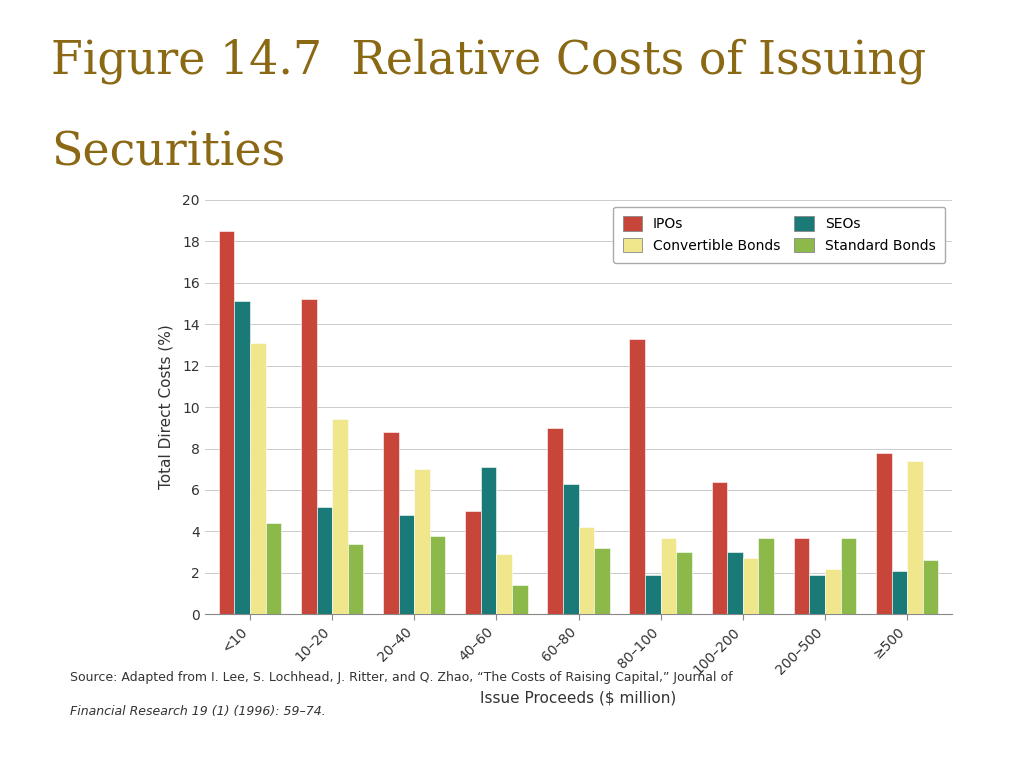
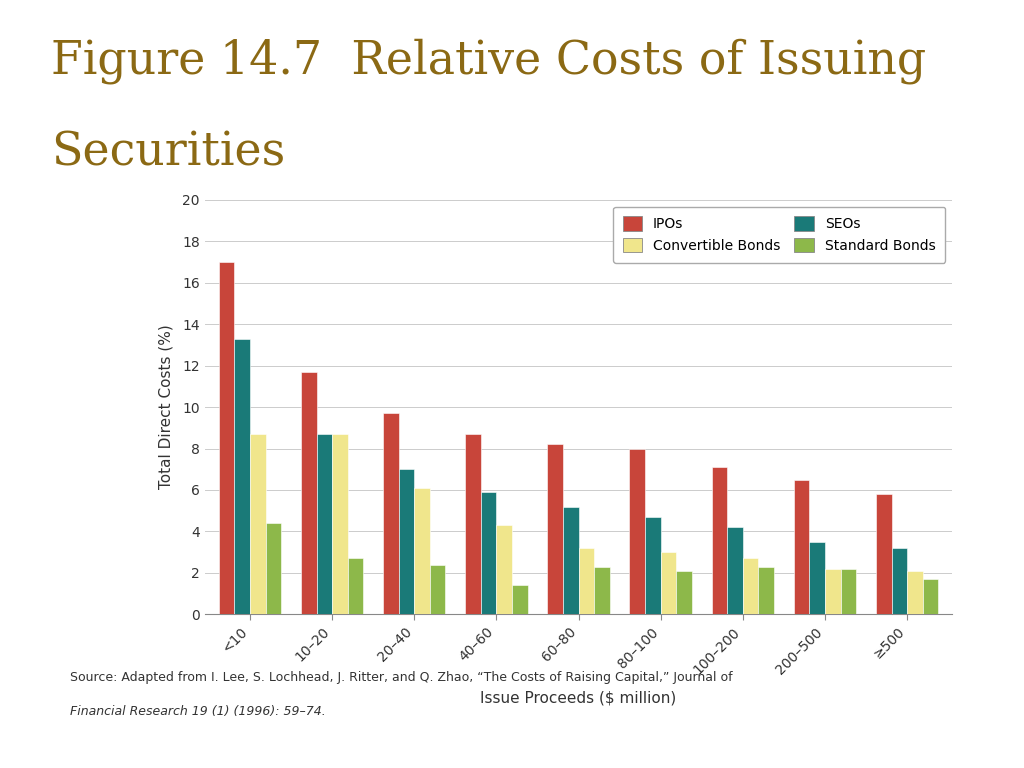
IPOs/<10: 18.5 -> 17.0
SEOs/<10: 15.1 -> 13.3
Convertible Bonds/<10: 13.1 -> 8.7
IPOs/10–20: 15.2 -> 11.7
SEOs/10–20: 5.2 -> 8.7
Convertible Bonds/10–20: 9.4 -> 8.7
Standard Bonds/10–20: 3.4 -> 2.7
IPOs/20–40: 8.8 -> 9.7
SEOs/20–40: 4.8 -> 7.0
Convertible Bonds/20–40: 7.0 -> 6.1
Standard Bonds/20–40: 3.8 -> 2.4
IPOs/40–60: 5.0 -> 8.7
SEOs/40–60: 7.1 -> 5.9
Convertible Bonds/40–60: 2.9 -> 4.3
IPOs/60–80: 9.0 -> 8.2
SEOs/60–80: 6.3 -> 5.2
Convertible Bonds/60–80: 4.2 -> 3.2
Standard Bonds/60–80: 3.2 -> 2.3
IPOs/80–100: 13.3 -> 8.0
SEOs/80–100: 1.9 -> 4.7
Convertible Bonds/80–100: 3.7 -> 3.0
Standard Bonds/80–100: 3.0 -> 2.1
IPOs/100–200: 6.4 -> 7.1
SEOs/100–200: 3.0 -> 4.2
Standard Bonds/100–200: 3.7 -> 2.3
IPOs/200–500: 3.7 -> 6.5
SEOs/200–500: 1.9 -> 3.5
Standard Bonds/200–500: 3.7 -> 2.2
IPOs/≥500: 7.8 -> 5.8
SEOs/≥500: 2.1 -> 3.2
Convertible Bonds/≥500: 7.4 -> 2.1
Standard Bonds/≥500: 2.6 -> 1.7
